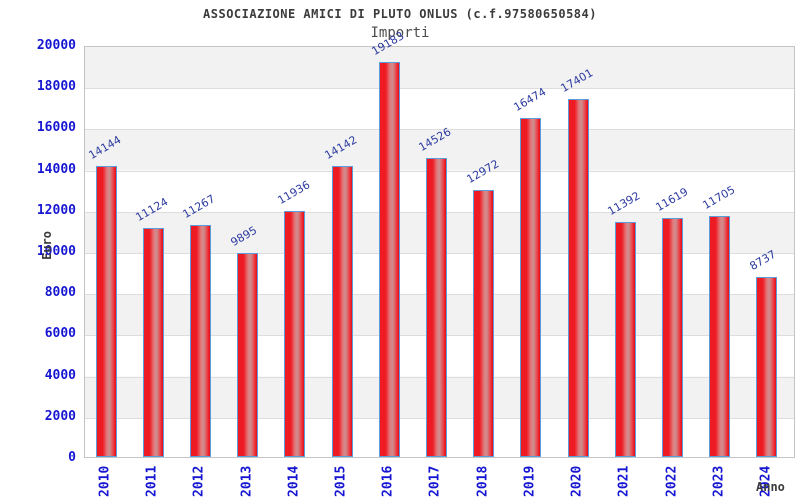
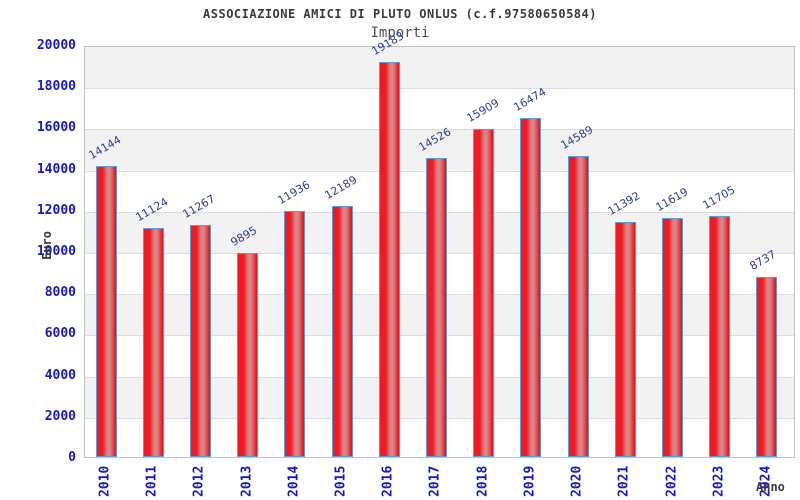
2015: 14142 -> 12189
2018: 12972 -> 15909
2020: 17401 -> 14589
